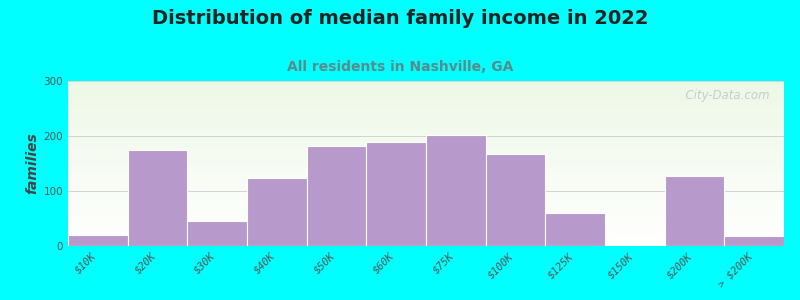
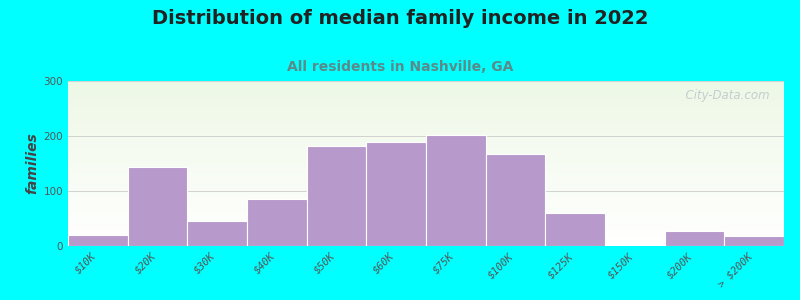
$20K: 174 -> 143
$40K: 124 -> 85
$200K: 128 -> 28
